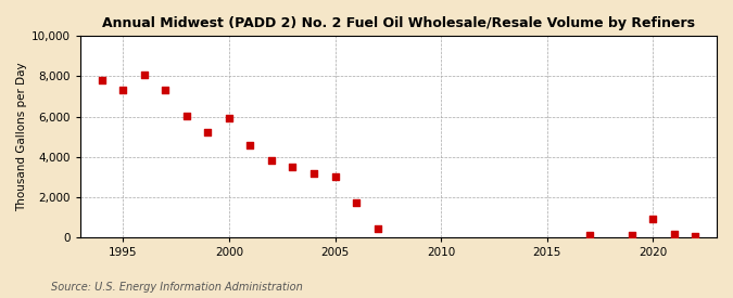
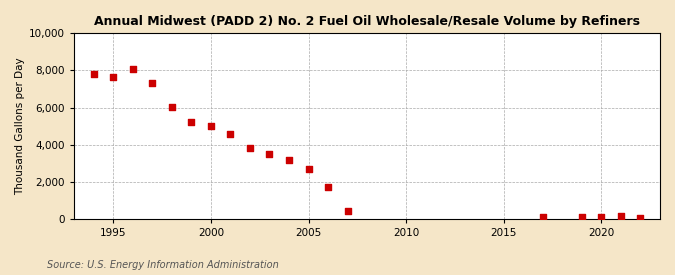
1995: 7,300 -> 7,600
2000: 5,900 -> 5,000
2005: 3,000 -> 2,700
2020: 900 -> 100
